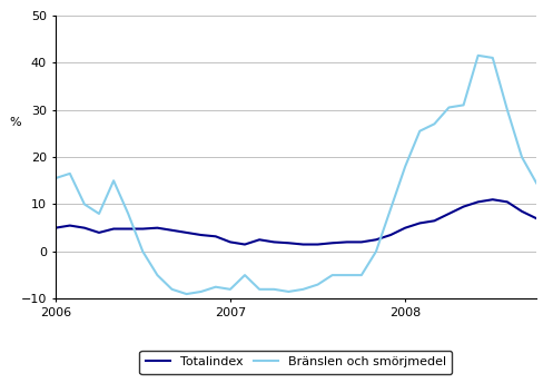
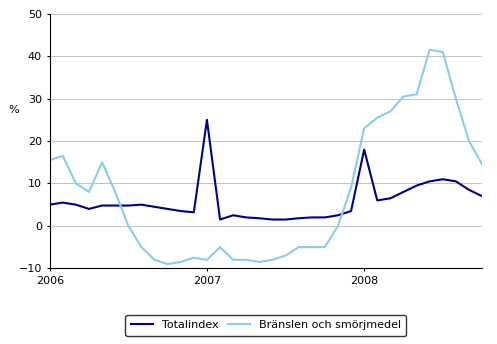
Totalindex/2007: 2.0 -> 25.0
Totalindex/2008: 5.0 -> 18.0
Bränslen och smörjmedel/2008: 18.0 -> 23.0
